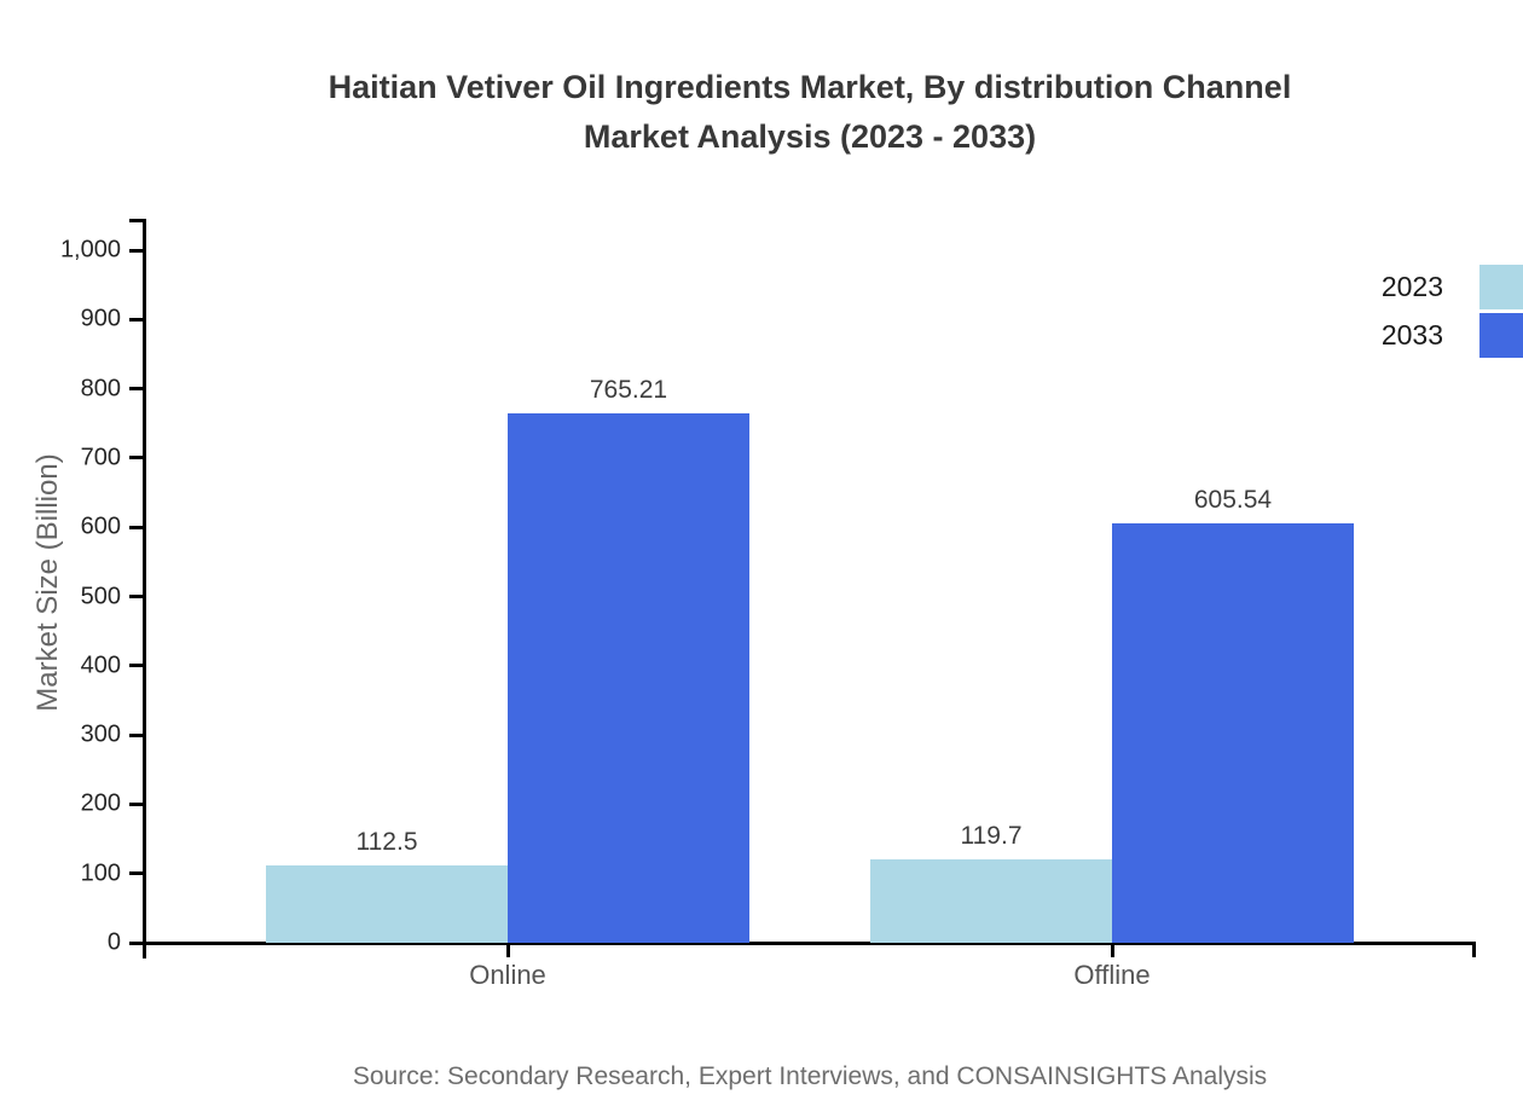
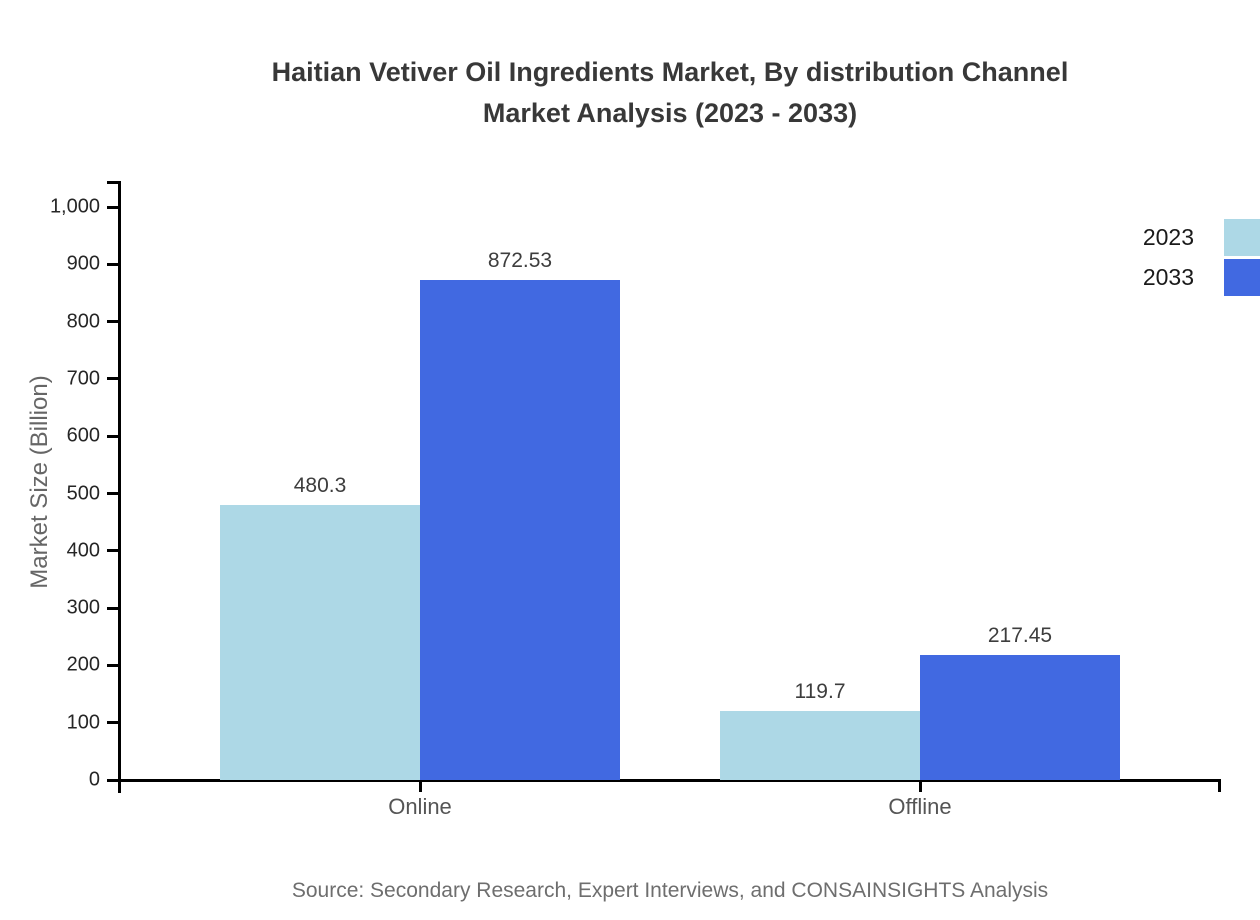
2023/Online: 112.5 -> 480.3
2033/Online: 765.21 -> 872.53
2033/Offline: 605.54 -> 217.45
